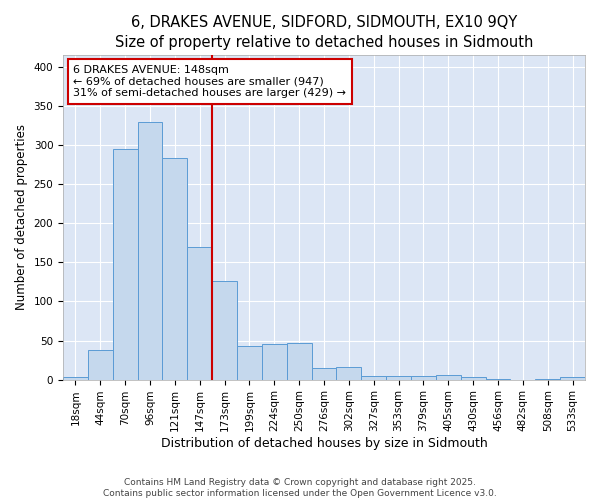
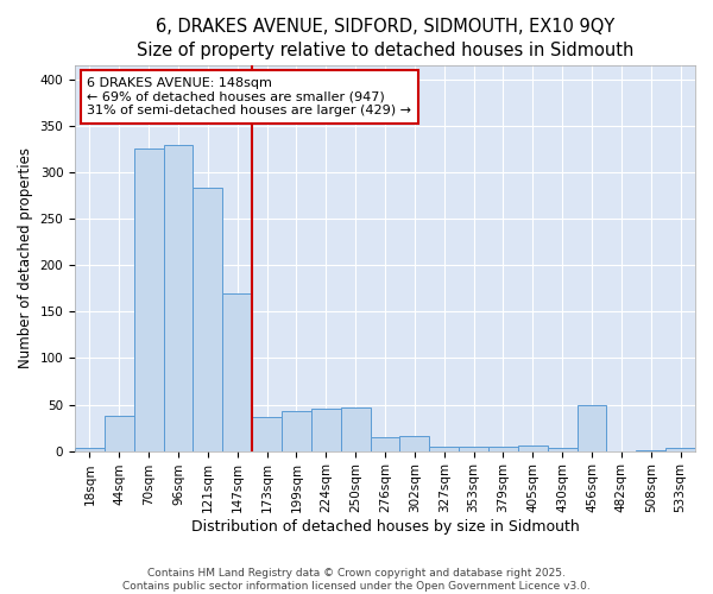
70sqm: 295 -> 326
173sqm: 126 -> 36
456sqm: 1 -> 50
